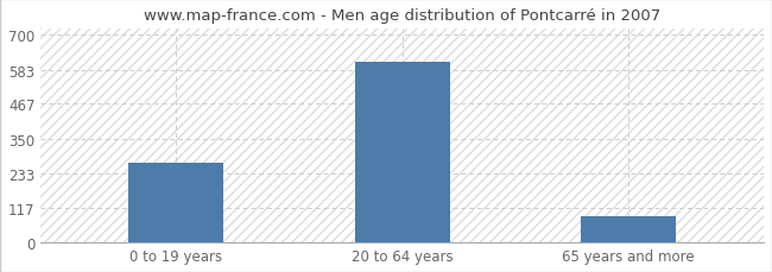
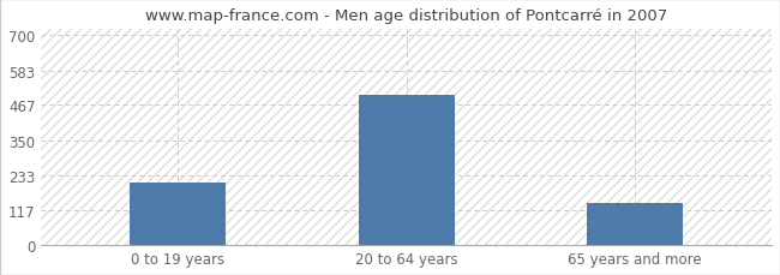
0 to 19 years: 270 -> 210
20 to 64 years: 610 -> 500
65 years and more: 90 -> 140
